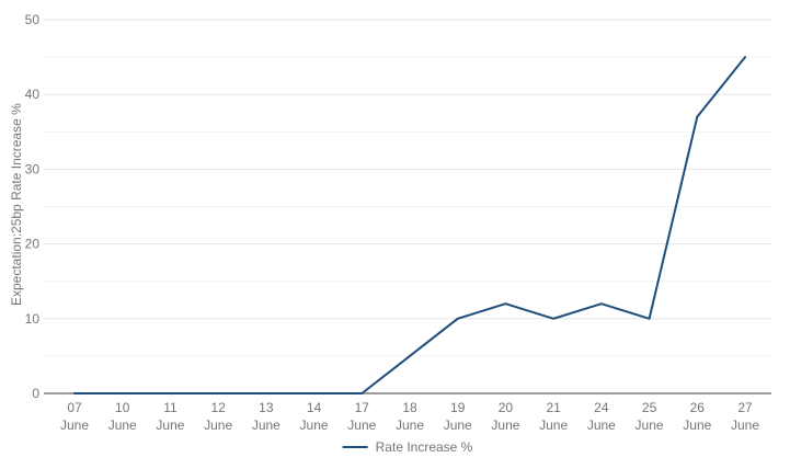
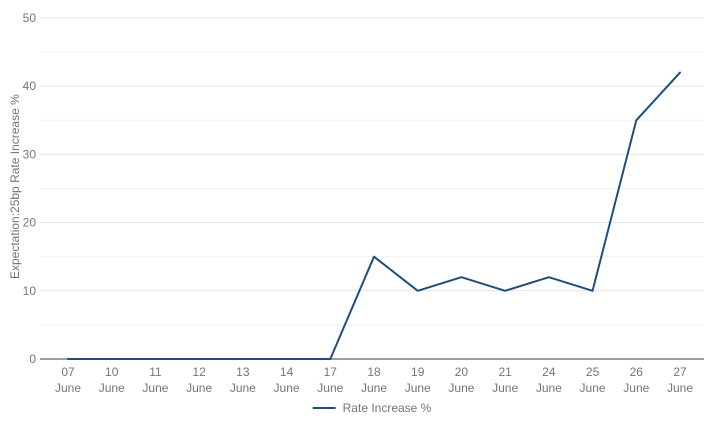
18 June: 5 -> 15
26 June: 37 -> 35
27 June: 45 -> 42
